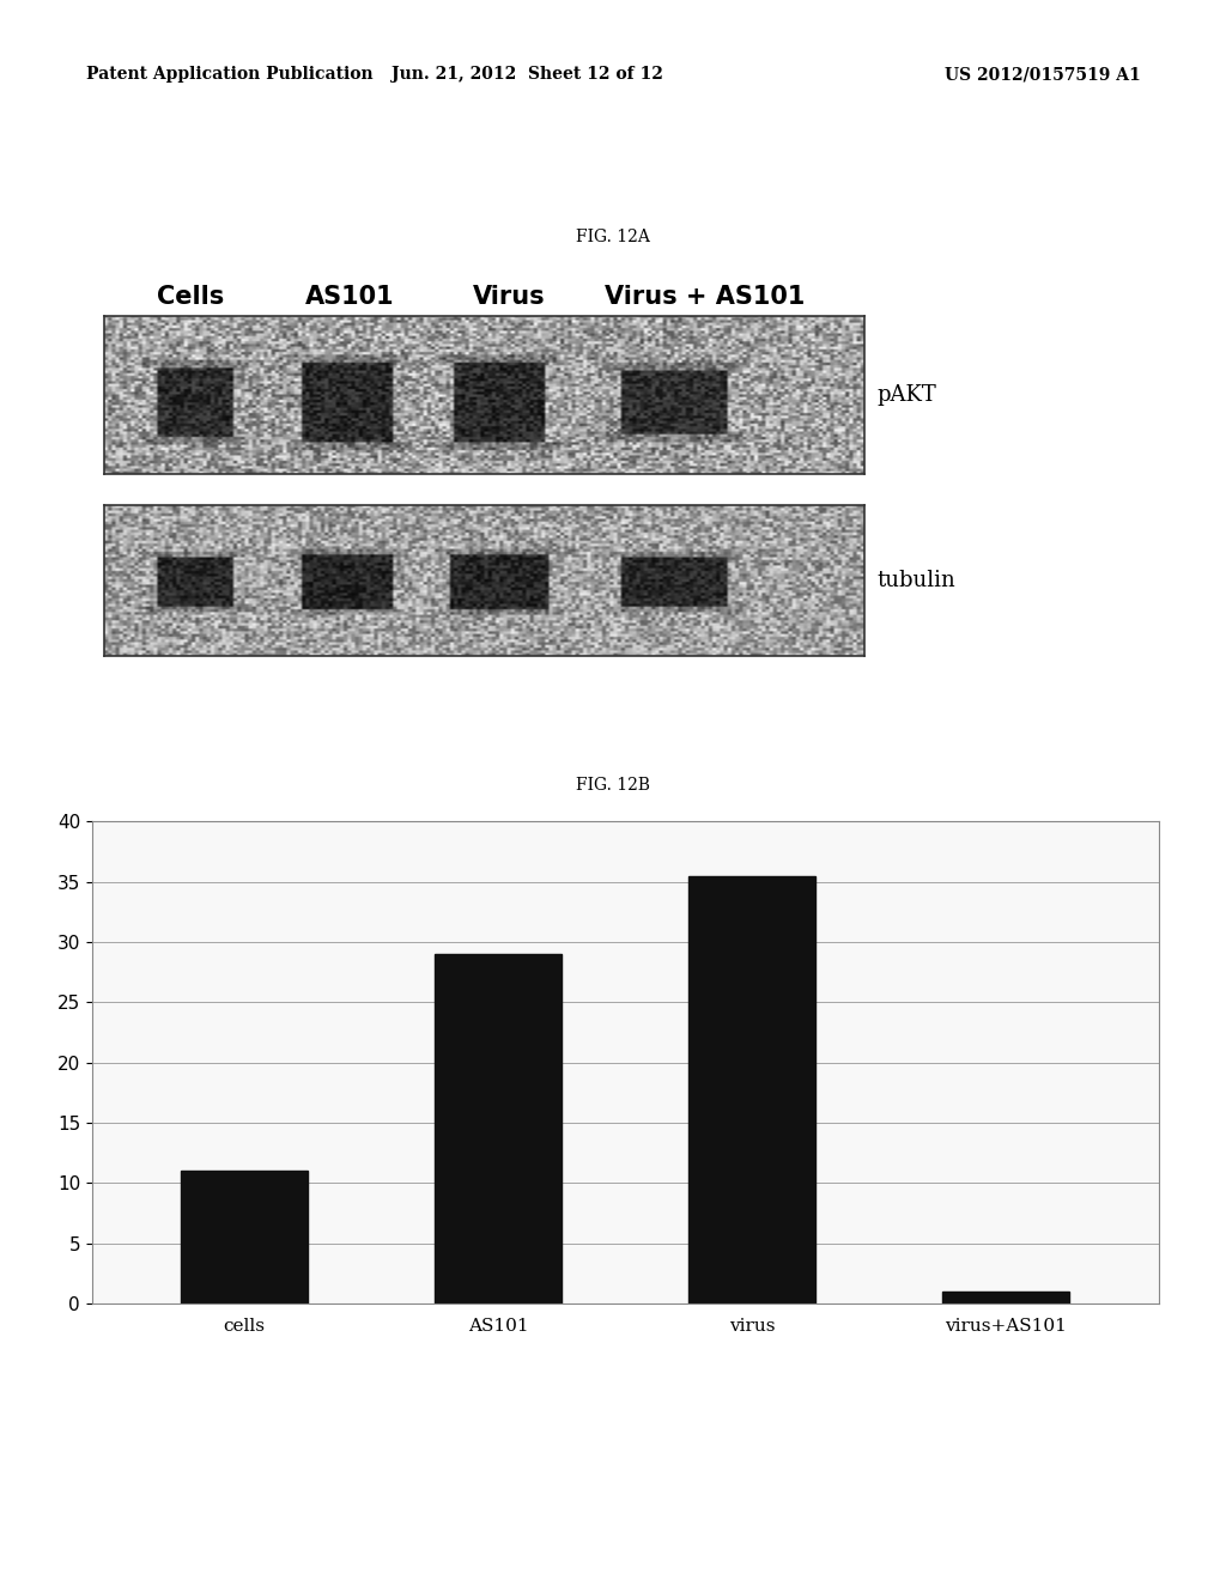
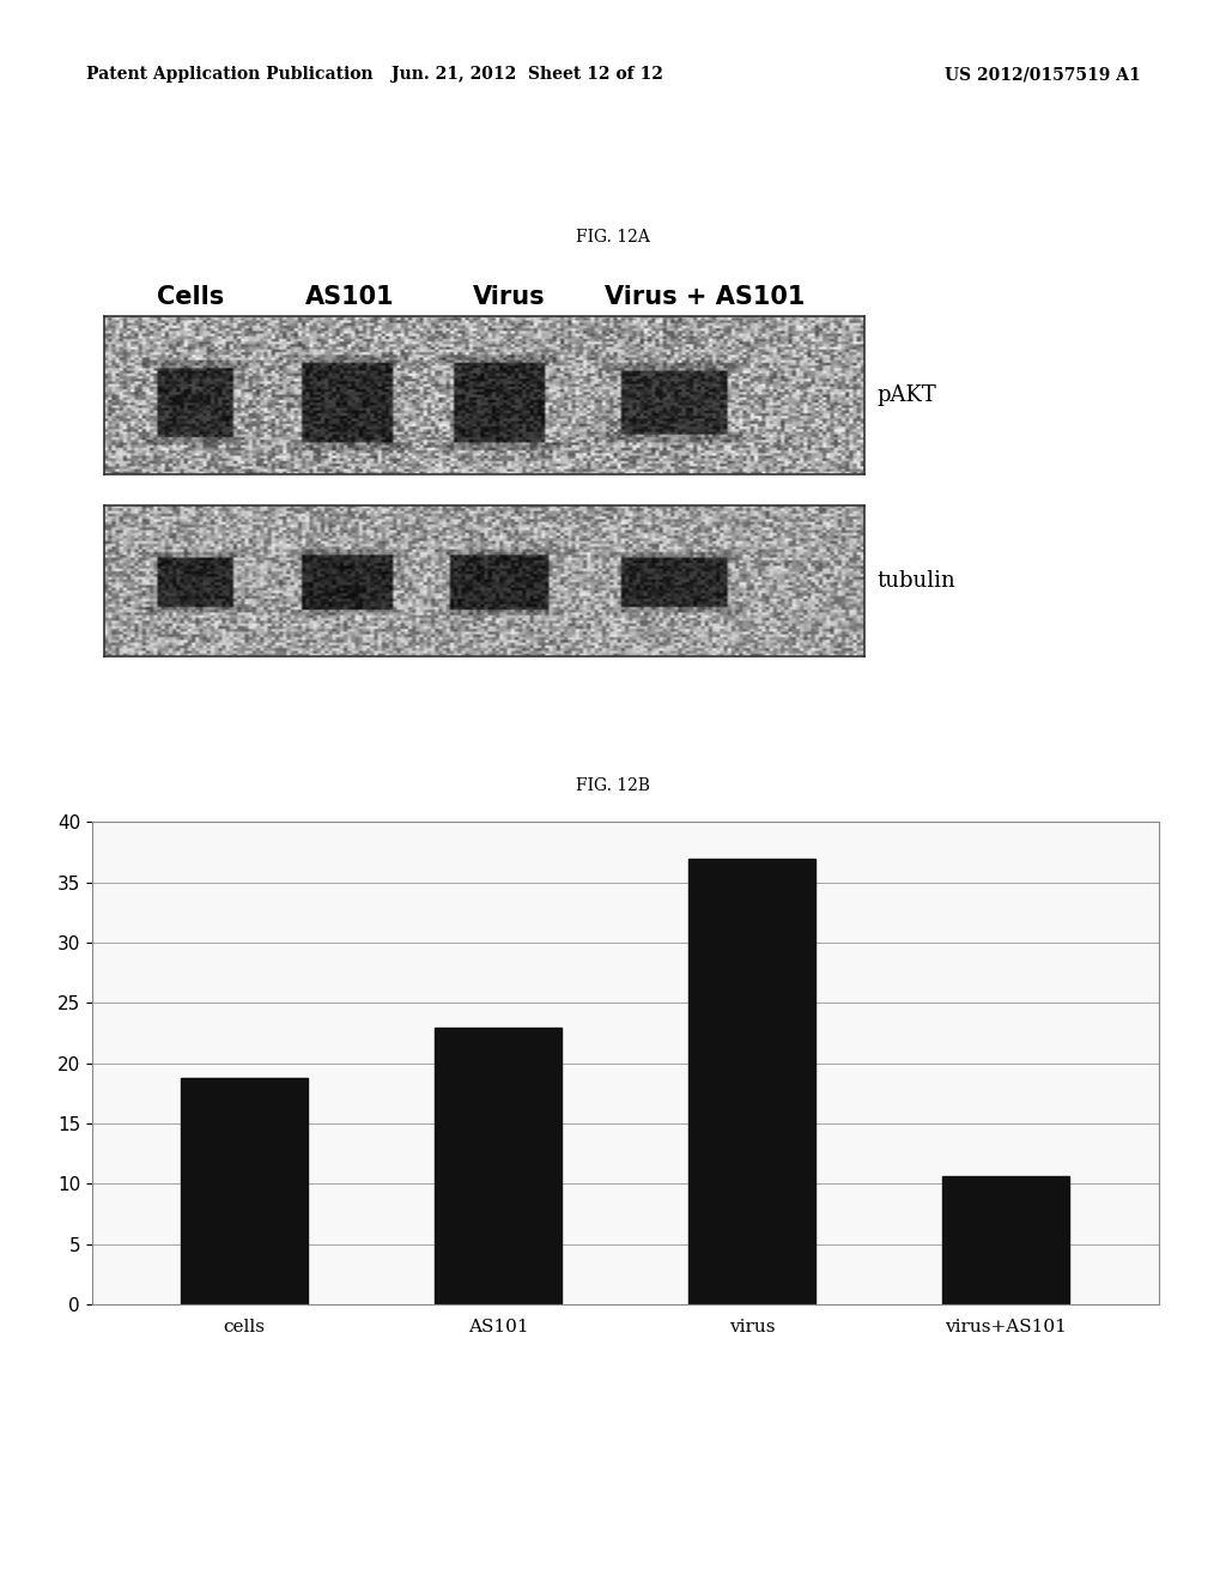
cells: 11.0 -> 18.8
AS101: 29.0 -> 23.0
virus: 35.5 -> 37.0
virus+AS101: 1.0 -> 10.6
